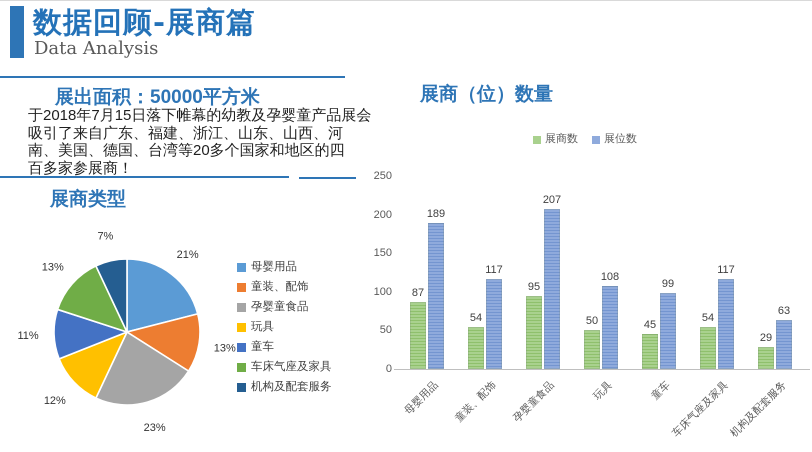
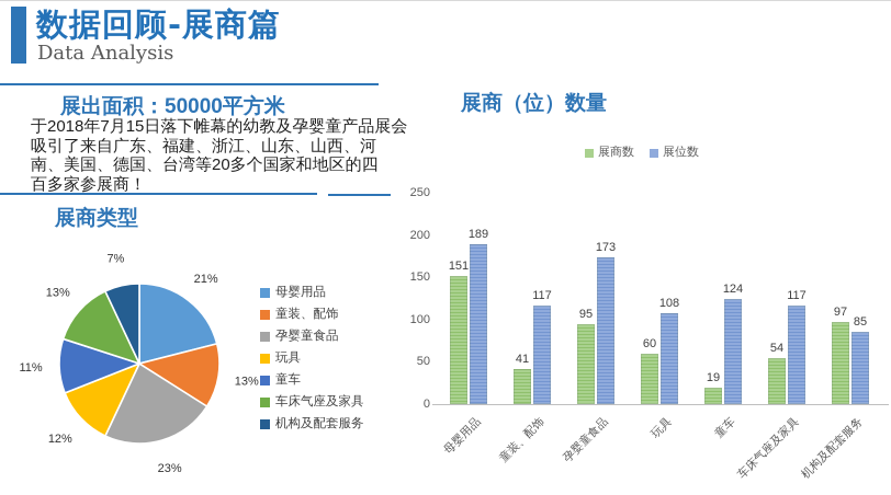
展商（位）数量/展商数/母婴用品: 87 -> 151
展商（位）数量/展商数/童装、配饰: 54 -> 41
展商（位）数量/展位数/孕婴童食品: 207 -> 173
展商（位）数量/展商数/玩具: 50 -> 60
展商（位）数量/展商数/童车: 45 -> 19
展商（位）数量/展位数/童车: 99 -> 124
展商（位）数量/展商数/机构及配套服务: 29 -> 97
展商（位）数量/展位数/机构及配套服务: 63 -> 85
